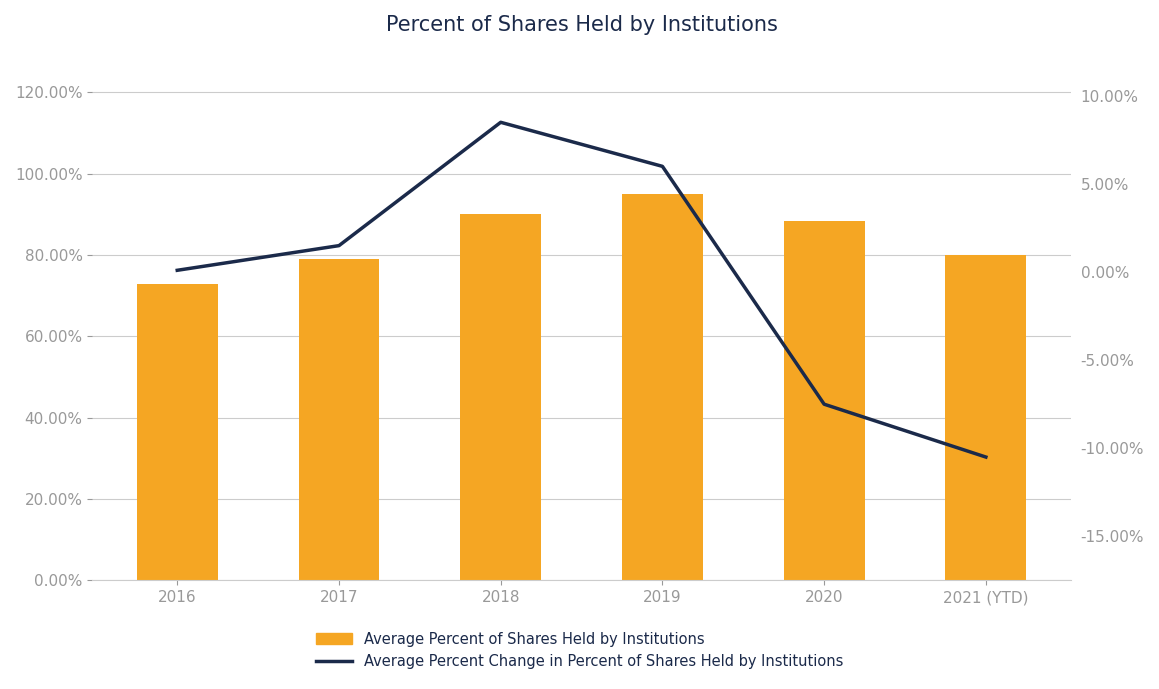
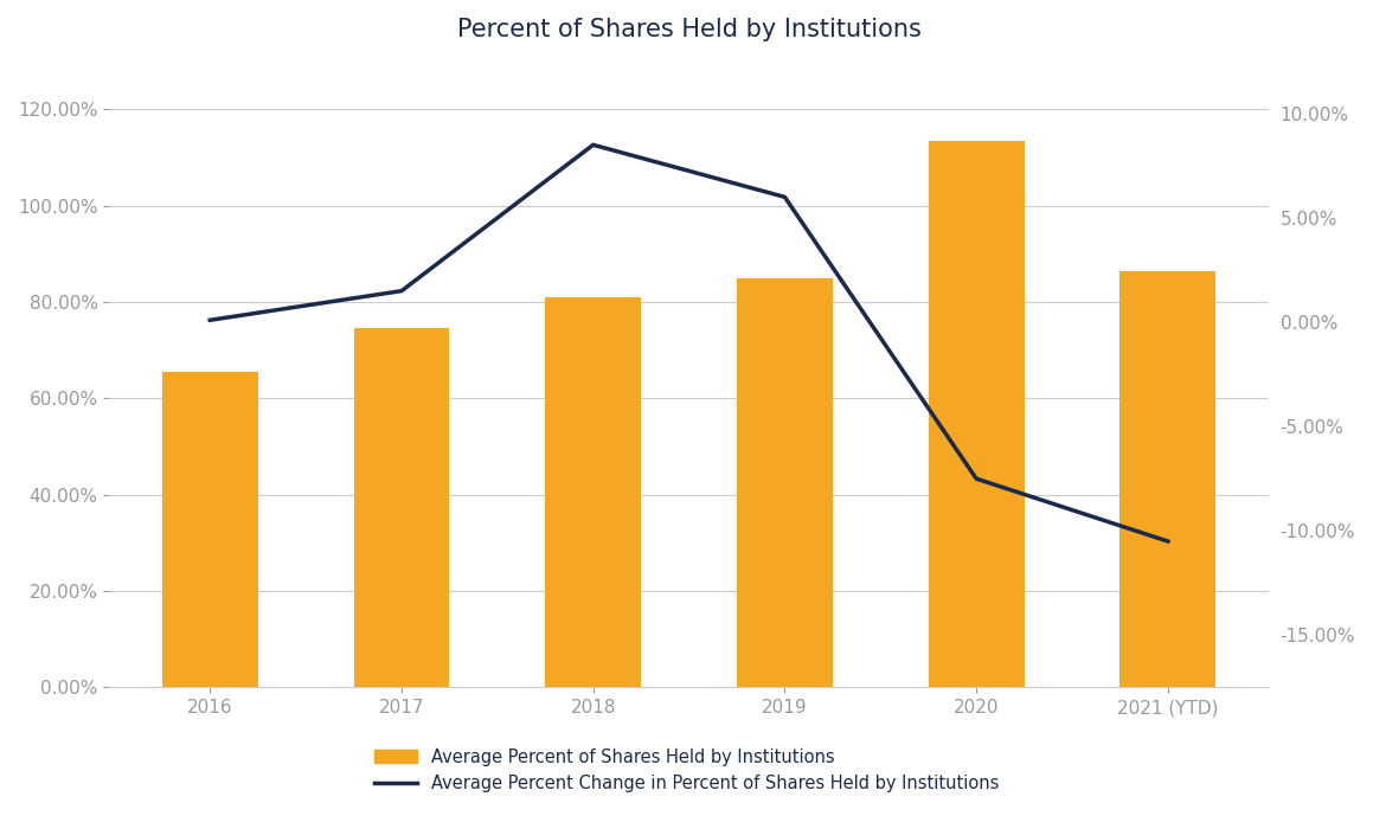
Average Percent of Shares Held by Institutions/2016: 73.0% -> 65.5%
Average Percent of Shares Held by Institutions/2017: 79.0% -> 74.5%
Average Percent of Shares Held by Institutions/2018: 90.0% -> 81.0%
Average Percent of Shares Held by Institutions/2019: 95.0% -> 85.0%
Average Percent of Shares Held by Institutions/2020: 88.5% -> 113.5%
Average Percent of Shares Held by Institutions/2021 (YTD): 80.0% -> 86.5%
